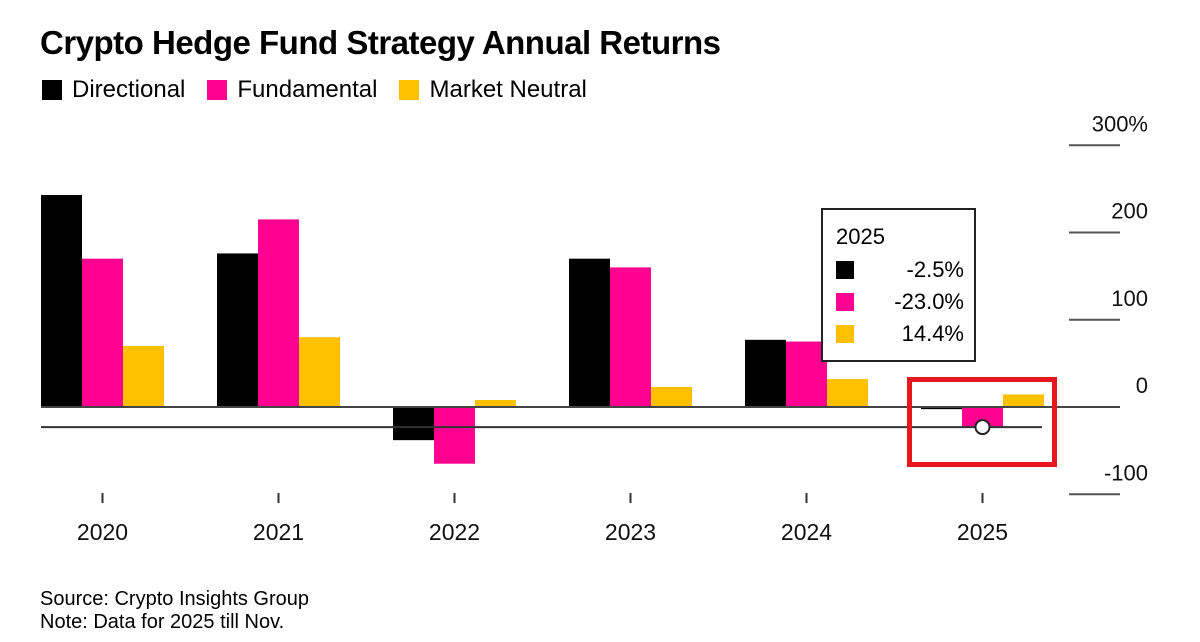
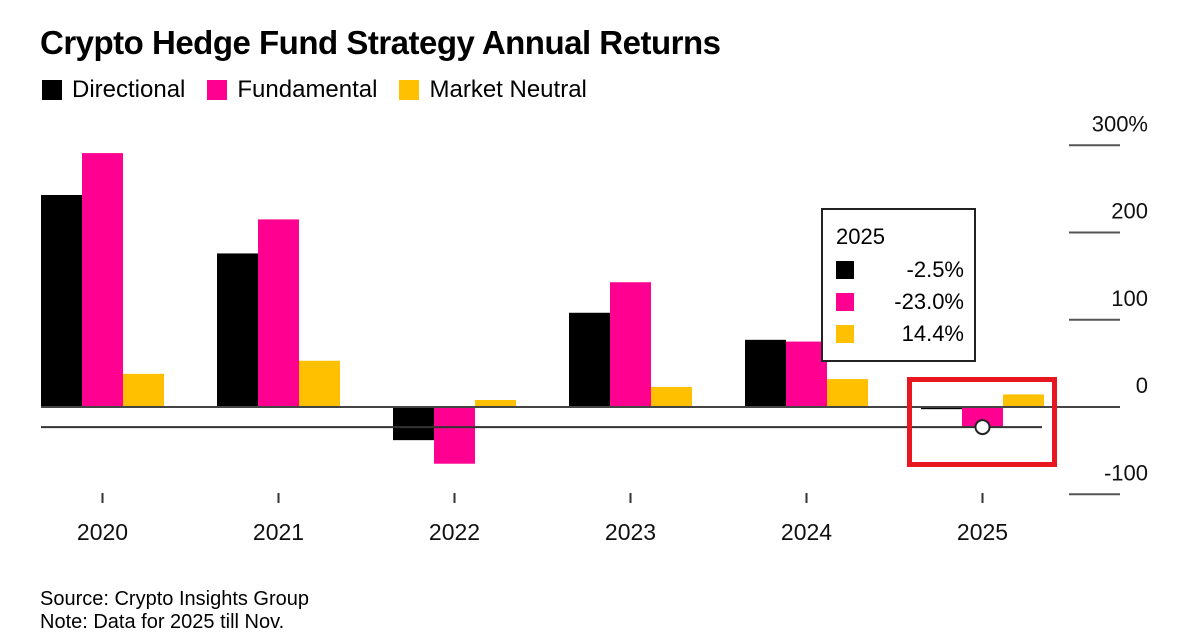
Fundamental/2020: 170% -> 290%
Market Neutral/2020: 70% -> 40%
Market Neutral/2021: 80% -> 50%
Directional/2023: 170% -> 110%
Fundamental/2023: 160% -> 140%
